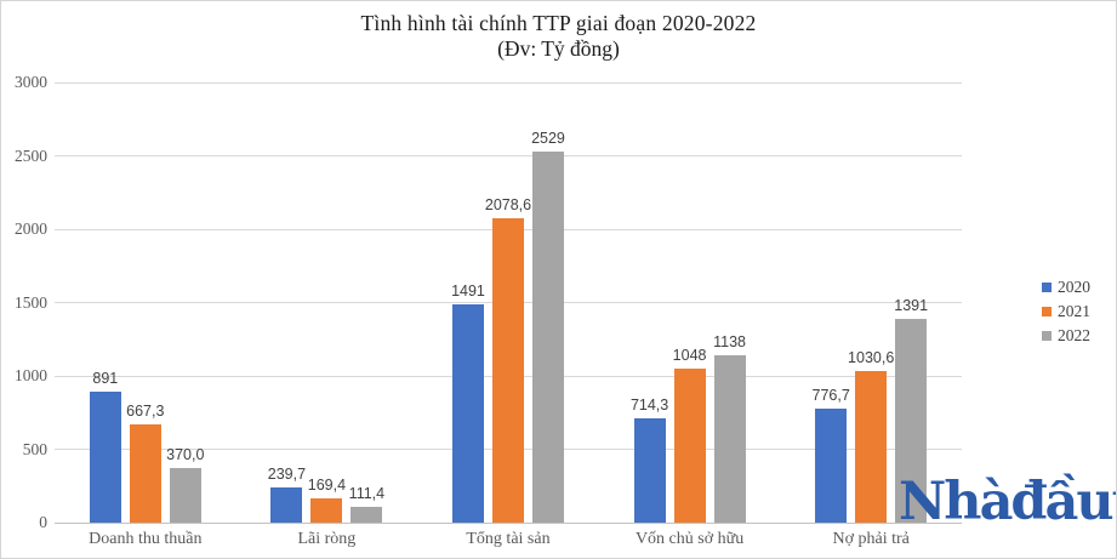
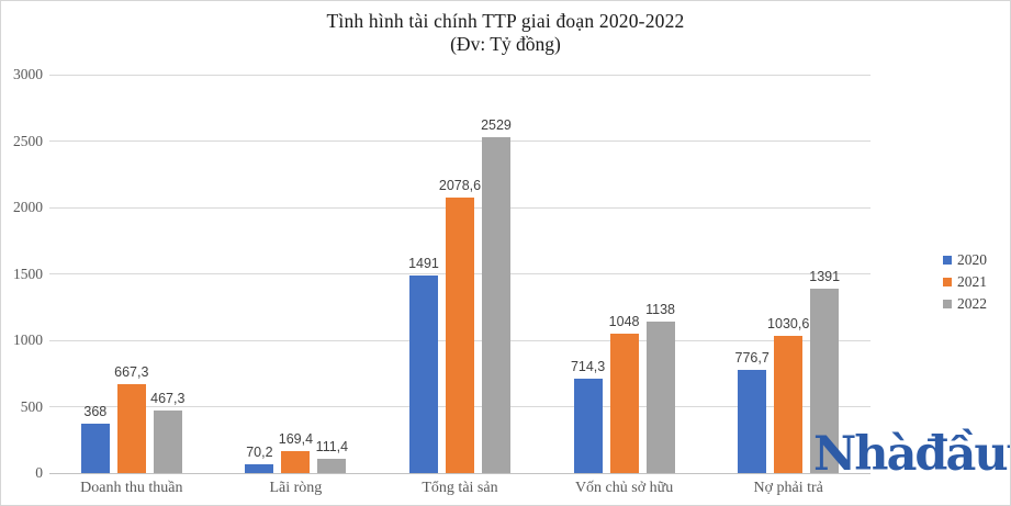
2020/Doanh thu thuần: 891 -> 368
2022/Doanh thu thuần: 370,0 -> 467,3
2020/Lãi ròng: 239,7 -> 70,2
